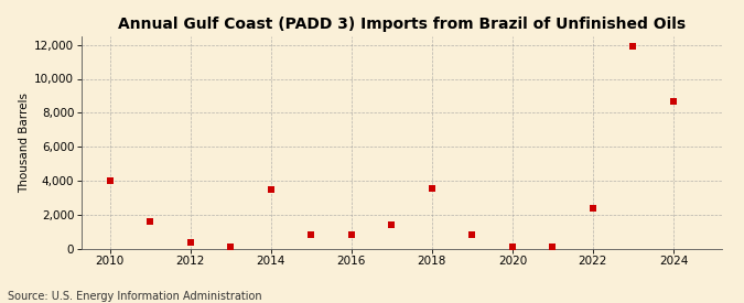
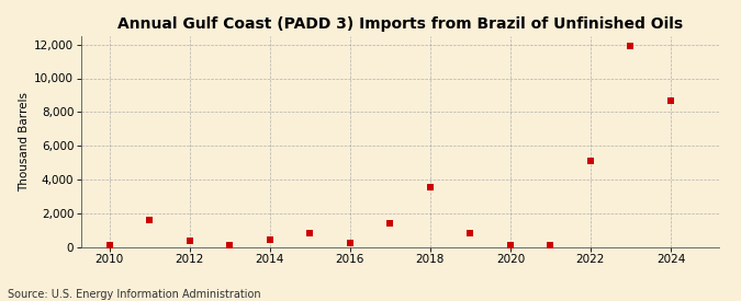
2010: 4,000 -> 100
2014: 3,500 -> 400
2016: 800 -> 200
2022: 2,400 -> 5,100
